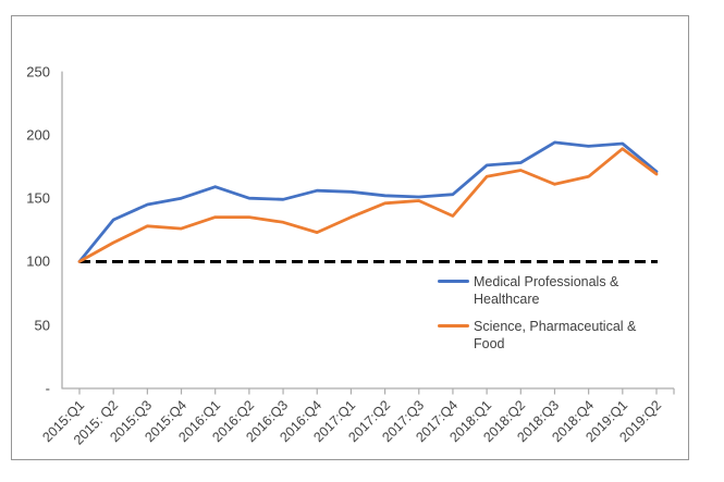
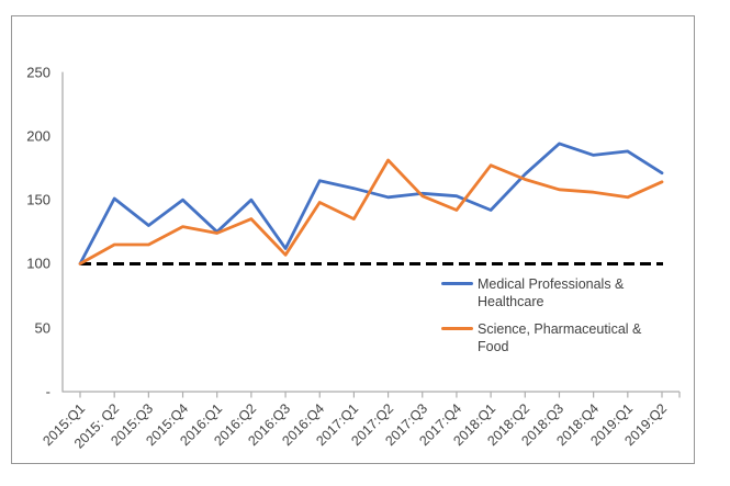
Medical Professionals & Healthcare/2015: Q2: 133 -> 151
Medical Professionals & Healthcare/2015:Q3: 145 -> 130
Science, Pharmaceutical & Food/2015:Q3: 128 -> 115
Science, Pharmaceutical & Food/2015:Q4: 126 -> 129
Medical Professionals & Healthcare/2016:Q1: 159 -> 125
Science, Pharmaceutical & Food/2016:Q1: 135 -> 124
Medical Professionals & Healthcare/2016:Q3: 149 -> 112
Science, Pharmaceutical & Food/2016:Q3: 131 -> 107
Medical Professionals & Healthcare/2016:Q4: 156 -> 165
Science, Pharmaceutical & Food/2016:Q4: 123 -> 148
Medical Professionals & Healthcare/2017:Q1: 155 -> 159
Science, Pharmaceutical & Food/2017:Q2: 146 -> 181
Medical Professionals & Healthcare/2017:Q3: 151 -> 155
Science, Pharmaceutical & Food/2017:Q3: 148 -> 153
Science, Pharmaceutical & Food/2017:Q4: 136 -> 142
Medical Professionals & Healthcare/2018:Q1: 176 -> 142
Science, Pharmaceutical & Food/2018:Q1: 167 -> 177
Medical Professionals & Healthcare/2018:Q2: 178 -> 170
Science, Pharmaceutical & Food/2018:Q2: 172 -> 166
Science, Pharmaceutical & Food/2018:Q3: 161 -> 158
Medical Professionals & Healthcare/2018:Q4: 191 -> 185
Science, Pharmaceutical & Food/2018:Q4: 167 -> 156
Medical Professionals & Healthcare/2019:Q1: 193 -> 188
Science, Pharmaceutical & Food/2019:Q1: 189 -> 152
Science, Pharmaceutical & Food/2019:Q2: 169 -> 164
